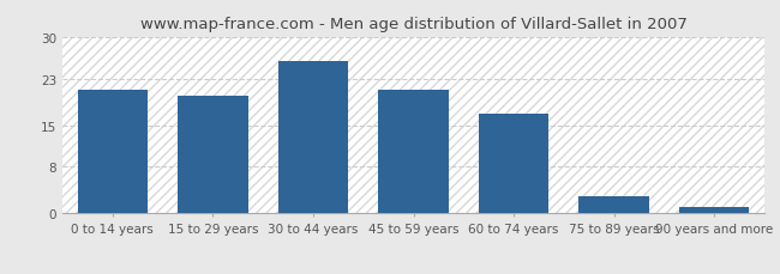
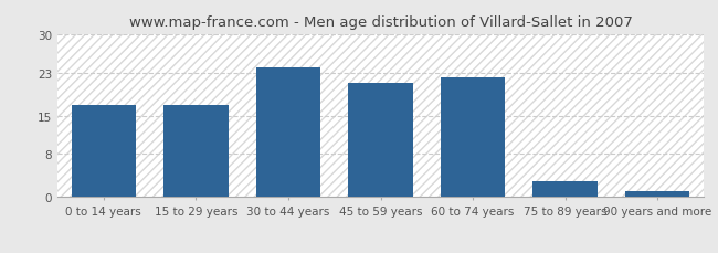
0 to 14 years: 21 -> 17
15 to 29 years: 20 -> 17
30 to 44 years: 26 -> 24
60 to 74 years: 17 -> 22
